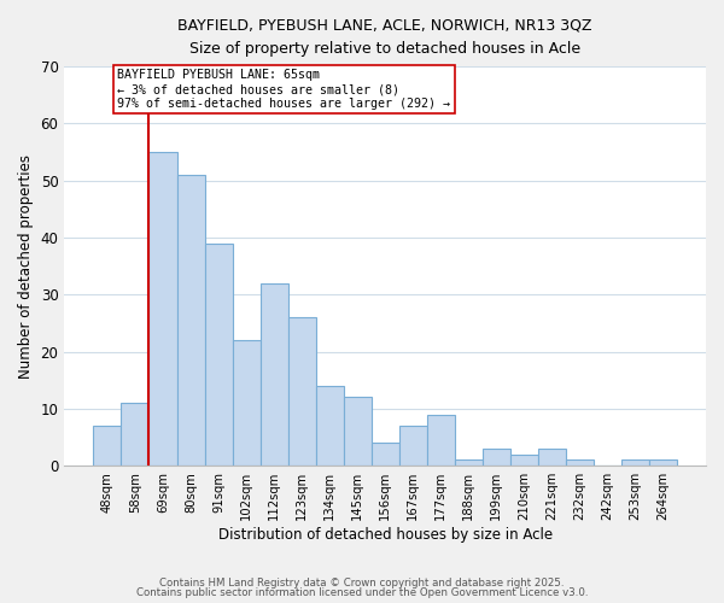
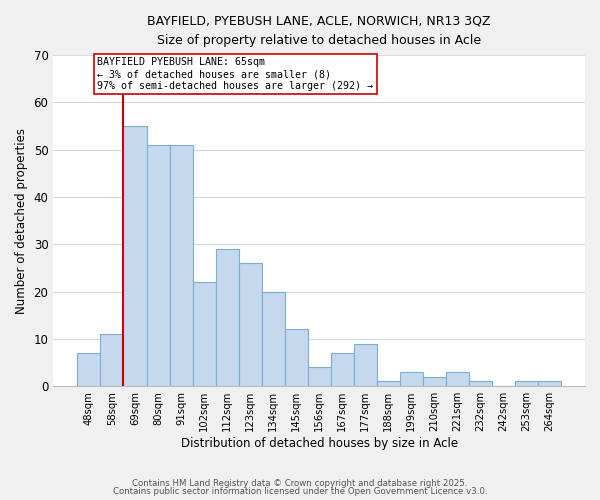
91sqm: 39 -> 51
112sqm: 32 -> 29
134sqm: 14 -> 20
